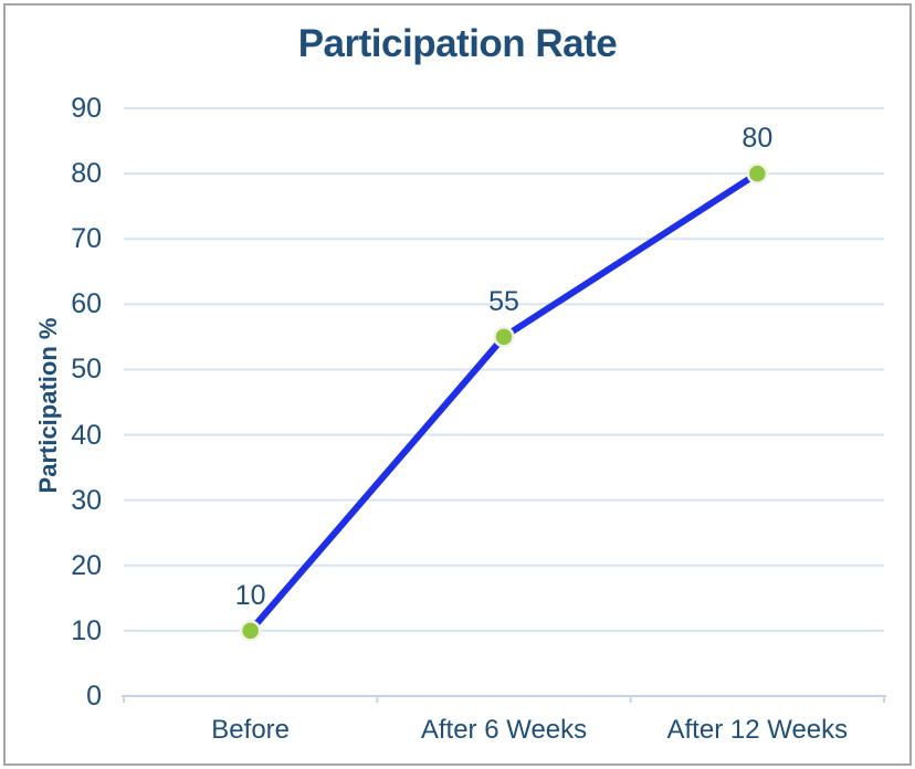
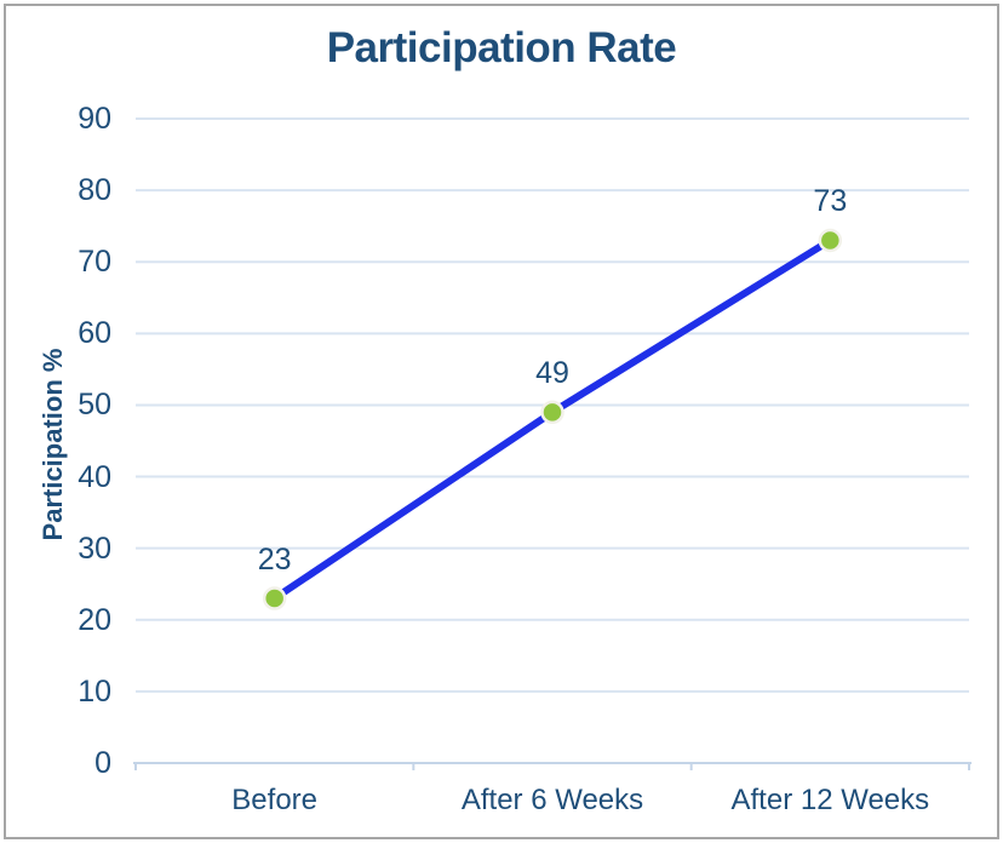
Before: 10 -> 23
After 6 Weeks: 55 -> 49
After 12 Weeks: 80 -> 73
